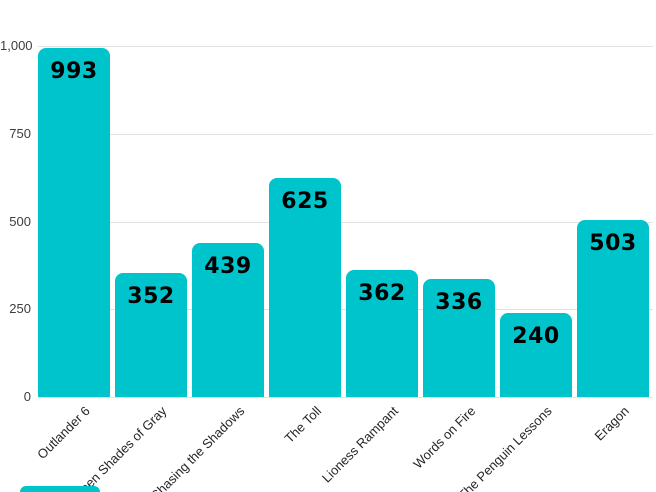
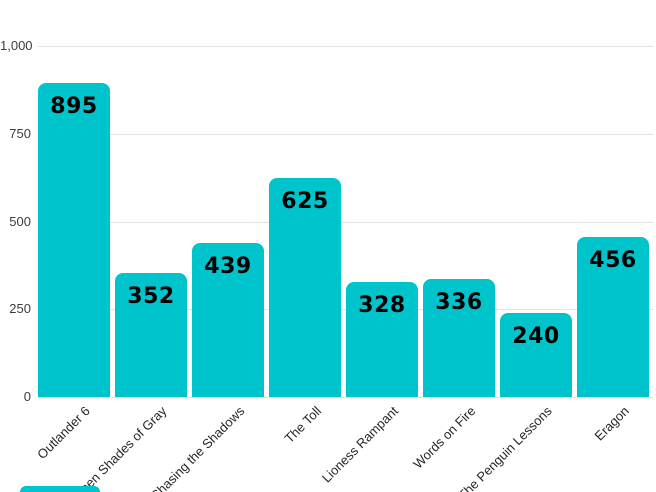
Outlander 6: 993 -> 895
Lioness Rampant: 362 -> 328
Eragon: 503 -> 456
